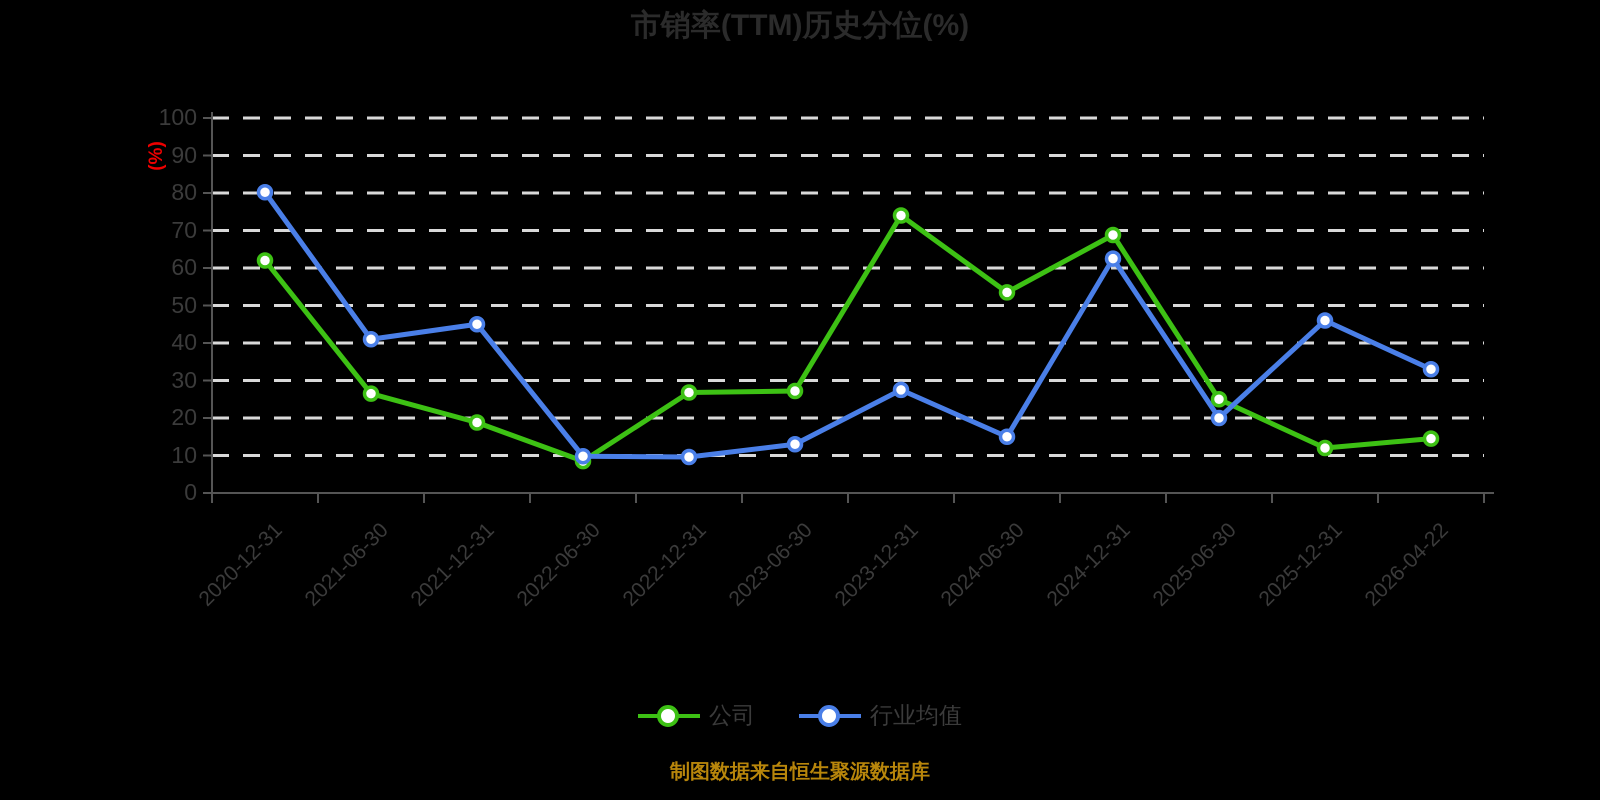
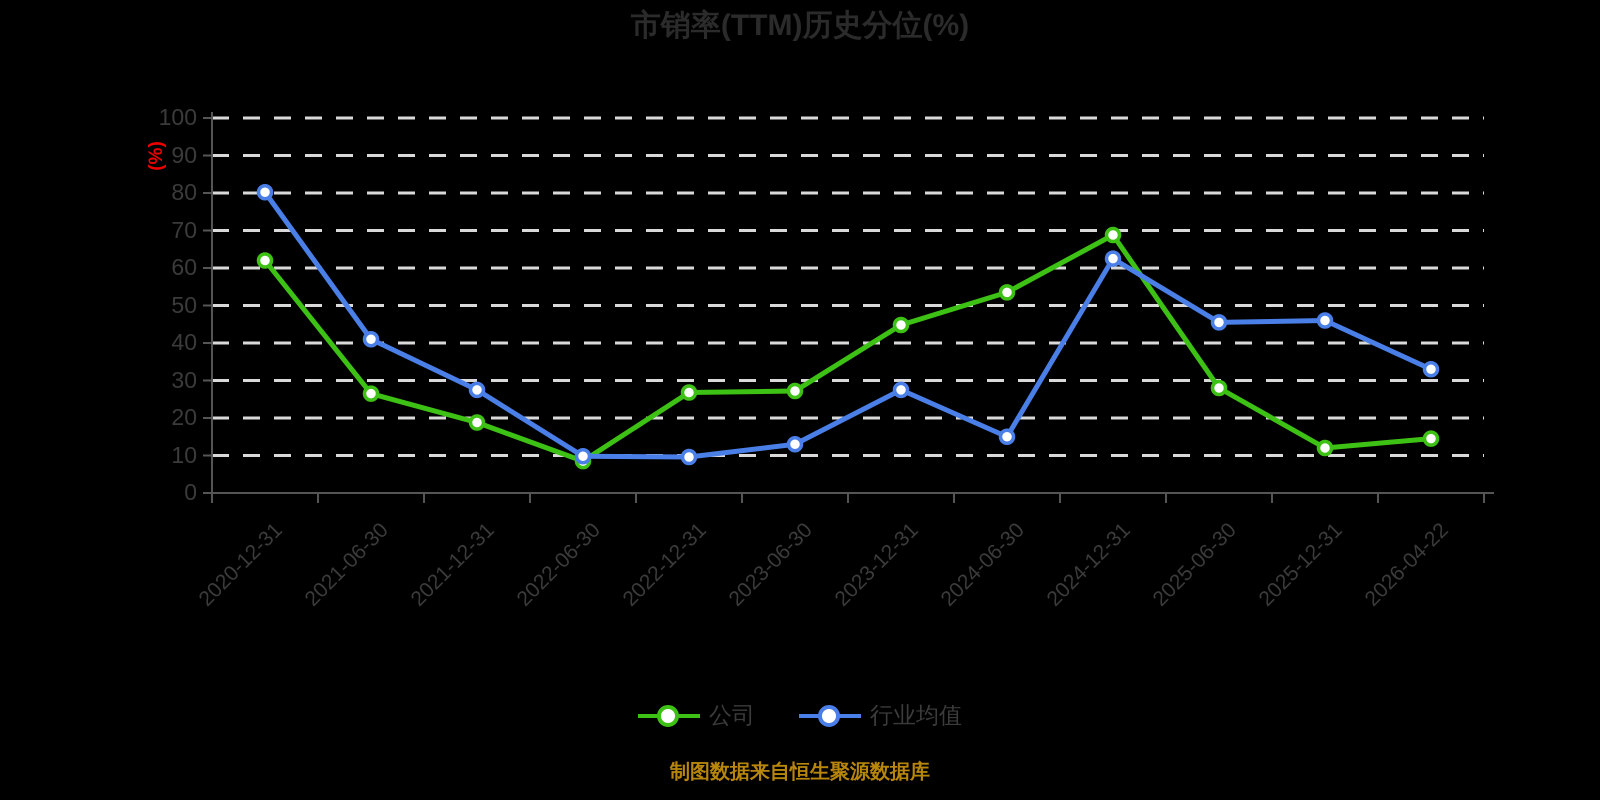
行业均值/2021-12-31: 45 -> 28
公司/2023-12-31: 74 -> 45
公司/2025-06-30: 25 -> 28
行业均值/2025-06-30: 20 -> 46
